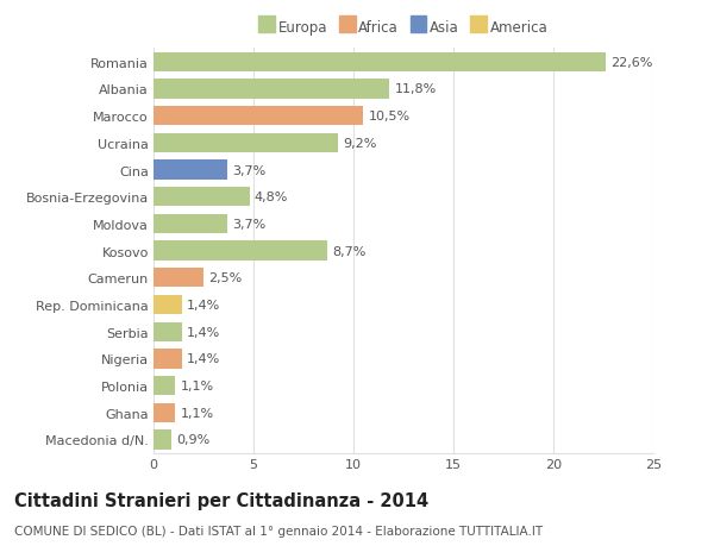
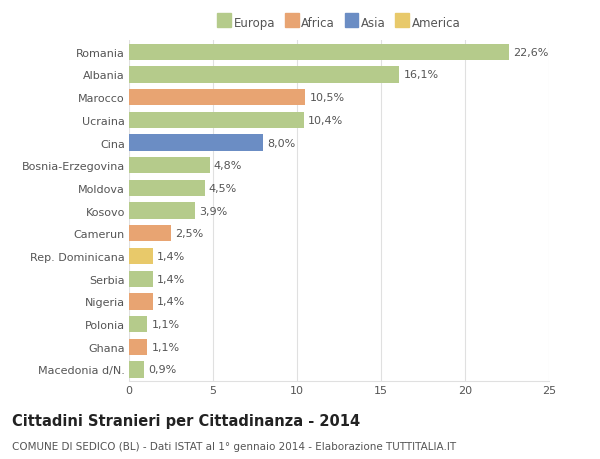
Albania: 11,8% -> 16,1%
Ucraina: 9,2% -> 10,4%
Cina: 3,7% -> 8,0%
Moldova: 3,7% -> 4,5%
Kosovo: 8,7% -> 3,9%
